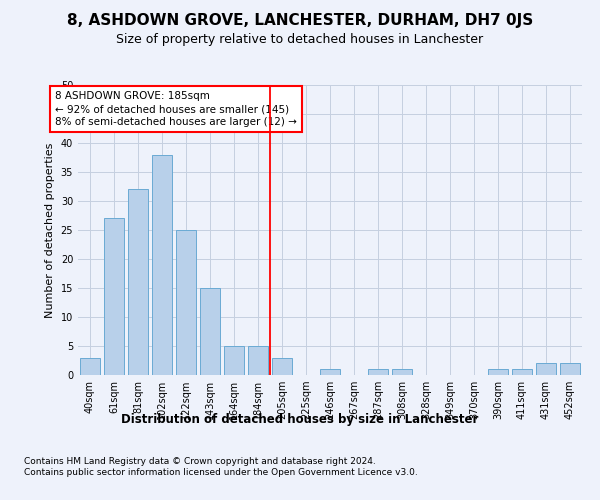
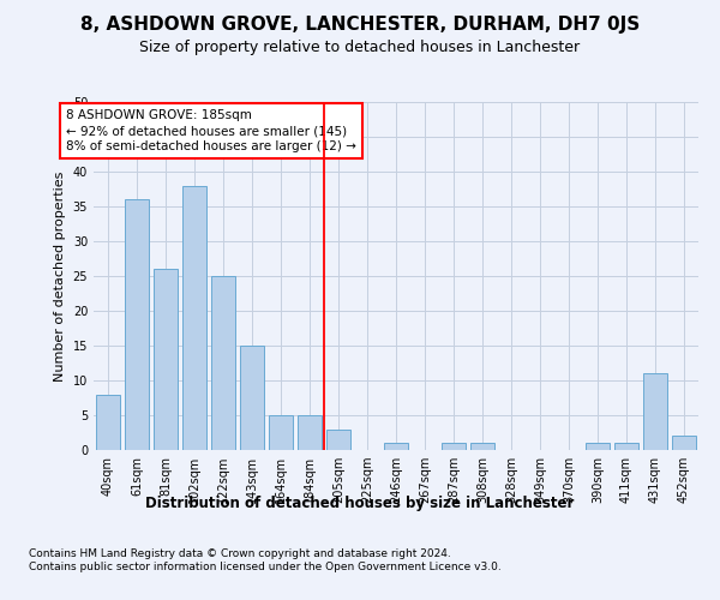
40sqm: 3 -> 8
61sqm: 27 -> 36
81sqm: 32 -> 26
431sqm: 2 -> 11
